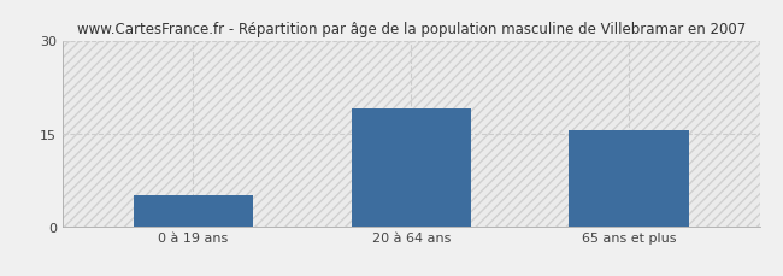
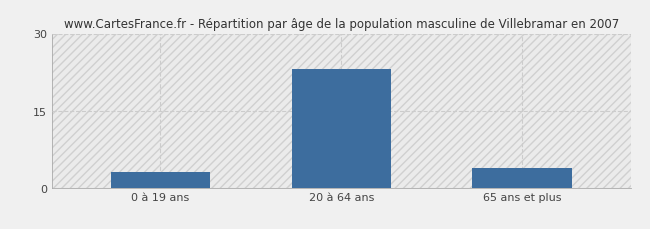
0 à 19 ans: 5.0 -> 3.0
20 à 64 ans: 19.0 -> 23.0
65 ans et plus: 15.5 -> 3.8
